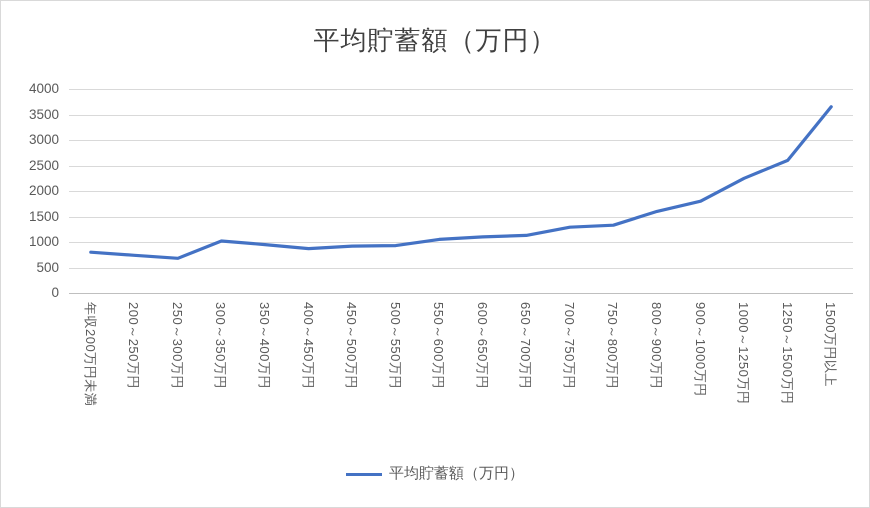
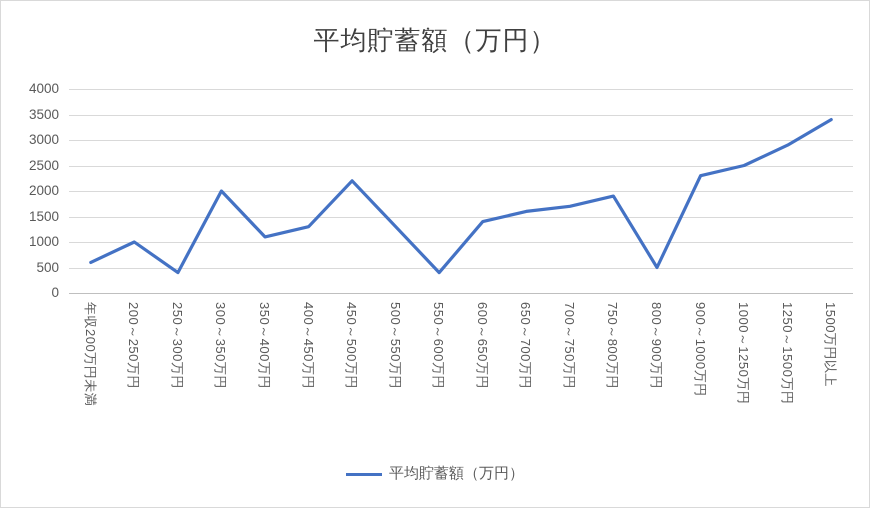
年収200万円未満: 800 -> 600
200～250万円: 700 -> 1000
250～300万円: 700 -> 400
300～350万円: 1000 -> 2000
350～400万円: 1000 -> 1100
400～450万円: 900 -> 1300
450～500万円: 900 -> 2200
500～550万円: 900 -> 1300
550～600万円: 1000 -> 400
600～650万円: 1100 -> 1400
650～700万円: 1100 -> 1600
700～750万円: 1300 -> 1700
750～800万円: 1300 -> 1900
800～900万円: 1600 -> 500
900～1000万円: 1800 -> 2300
1000～1250万円: 2200 -> 2500
1250～1500万円: 2600 -> 2900
1500万円以上: 3600 -> 3400
